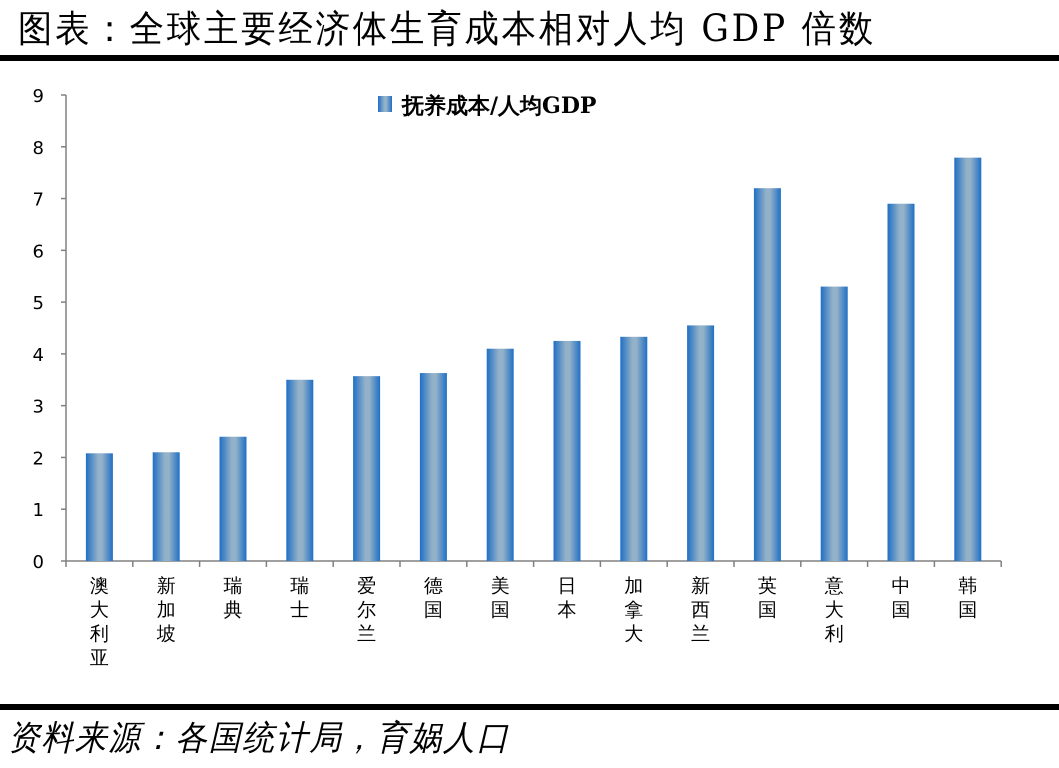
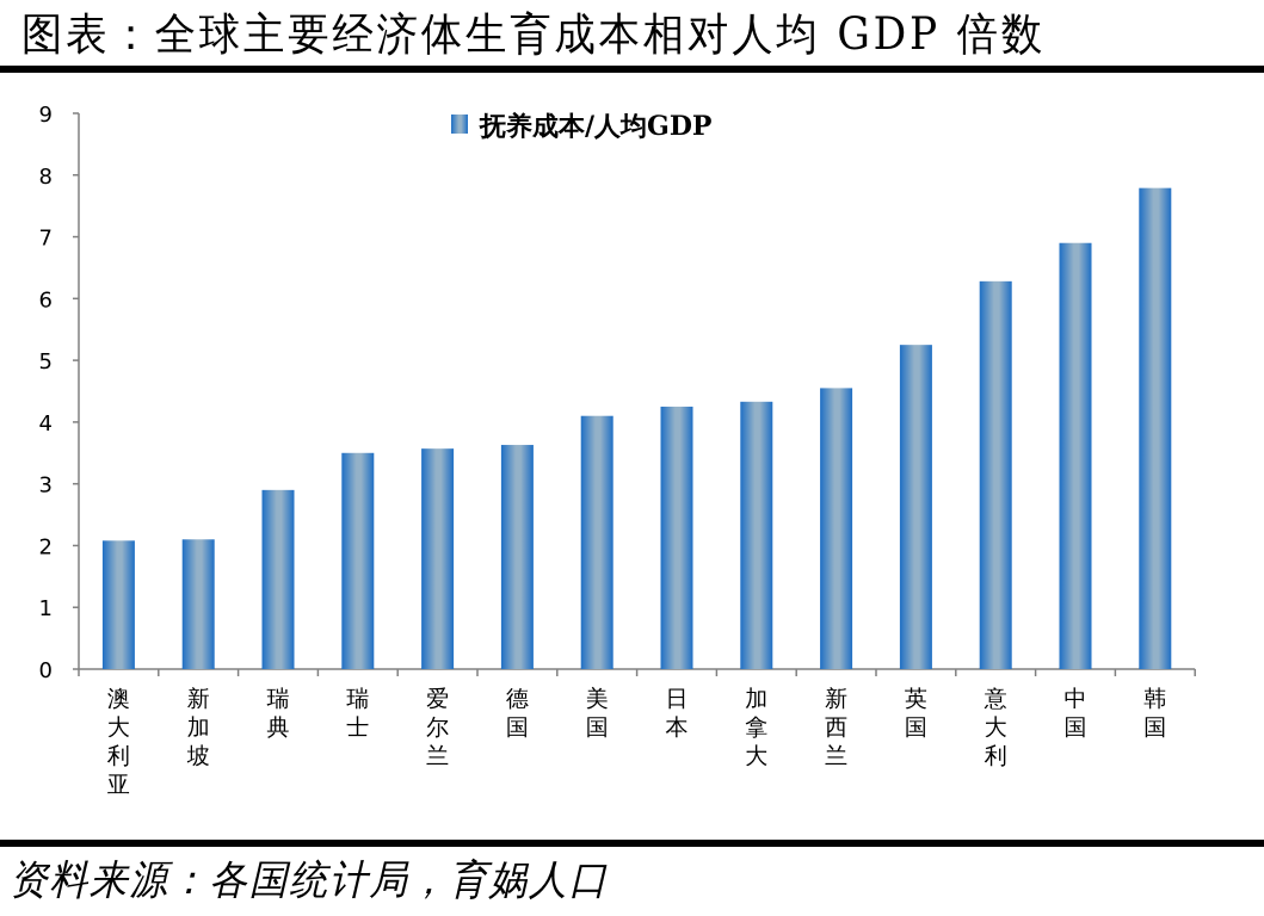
瑞典: 2.4 -> 2.9
英国: 7.2 -> 5.2
意大利: 5.3 -> 6.3
